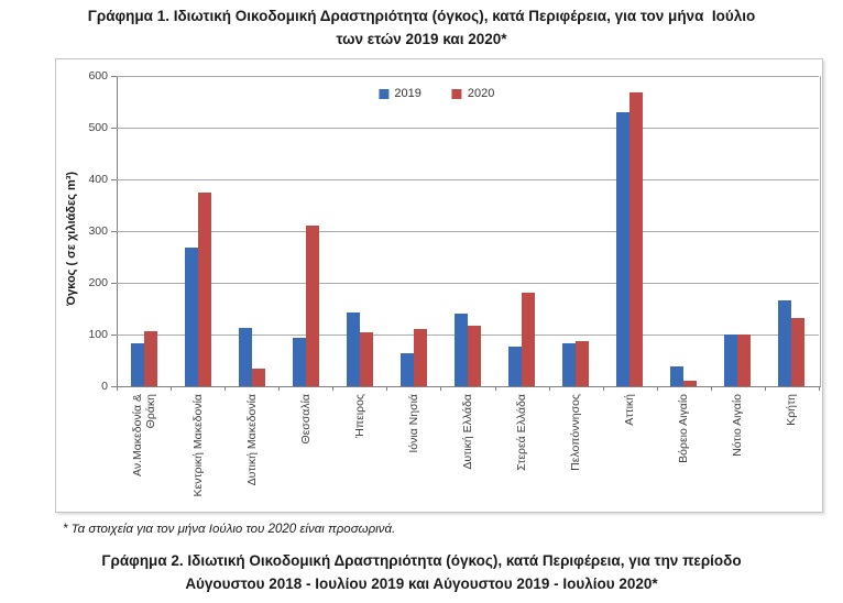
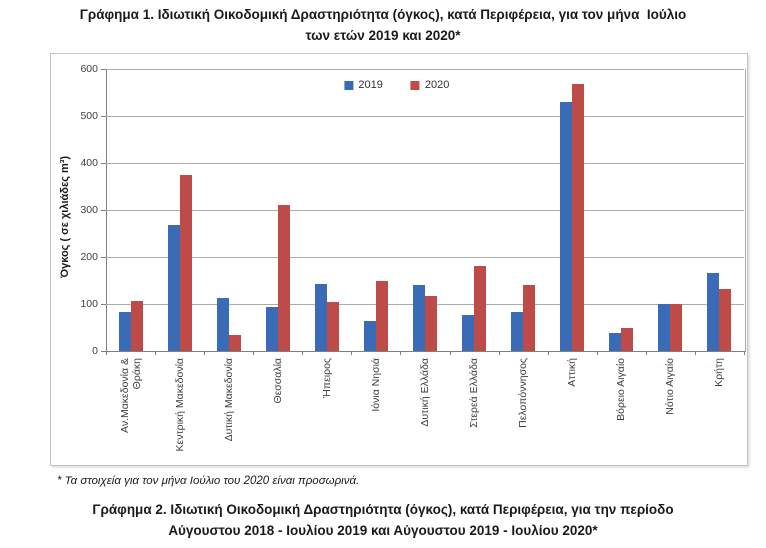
2020/Ιόνια Νησιά: 110 -> 150
2020/Πελοπόννησος: 90 -> 140
2020/Βόρειο Αιγαίο: 10 -> 50
